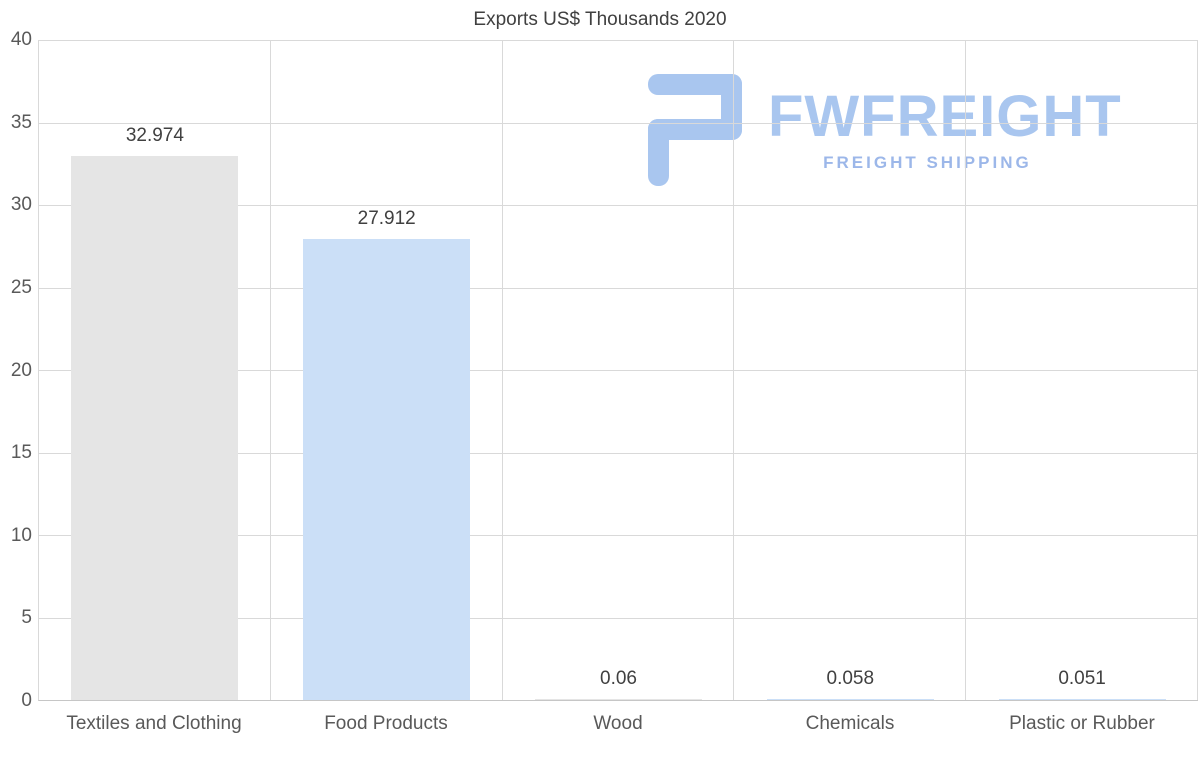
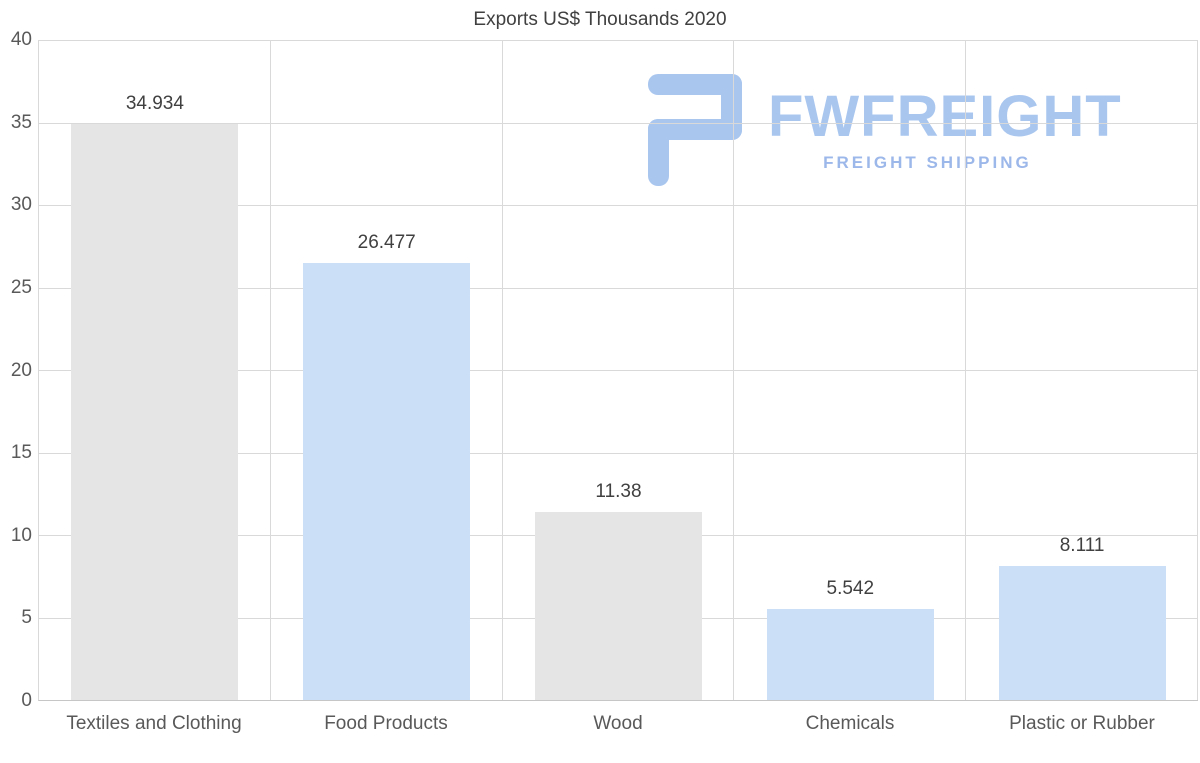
Textiles and Clothing: 32.974 -> 34.934
Food Products: 27.912 -> 26.477
Wood: 0.06 -> 11.38
Chemicals: 0.058 -> 5.542
Plastic or Rubber: 0.051 -> 8.111
